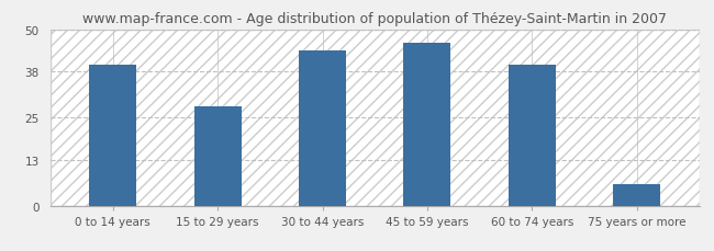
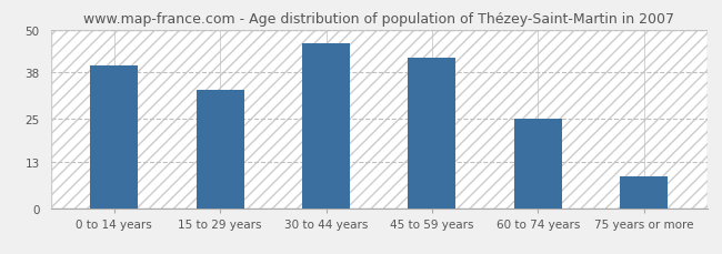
15 to 29 years: 28 -> 33
30 to 44 years: 44 -> 46
45 to 59 years: 46 -> 42
60 to 74 years: 40 -> 25
75 years or more: 6 -> 9
